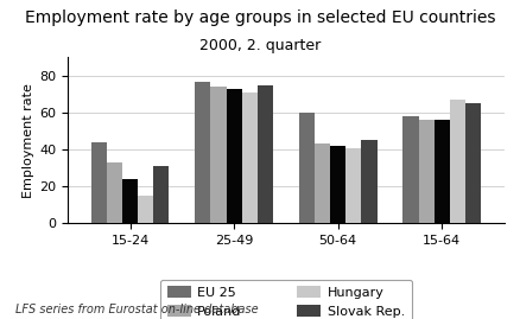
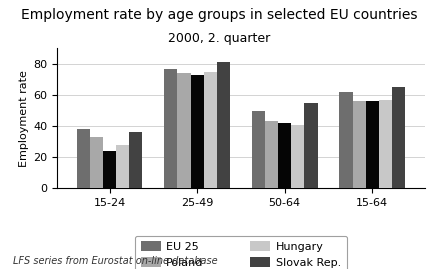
EU 25/15-24: 44 -> 38
Hungary/15-24: 15 -> 28
Slovak Rep./15-24: 31 -> 36
Hungary/25-49: 71 -> 75
Slovak Rep./25-49: 75 -> 81
EU 25/50-64: 60 -> 50
Slovak Rep./50-64: 45 -> 55
EU 25/15-64: 58 -> 62
Hungary/15-64: 67 -> 57
